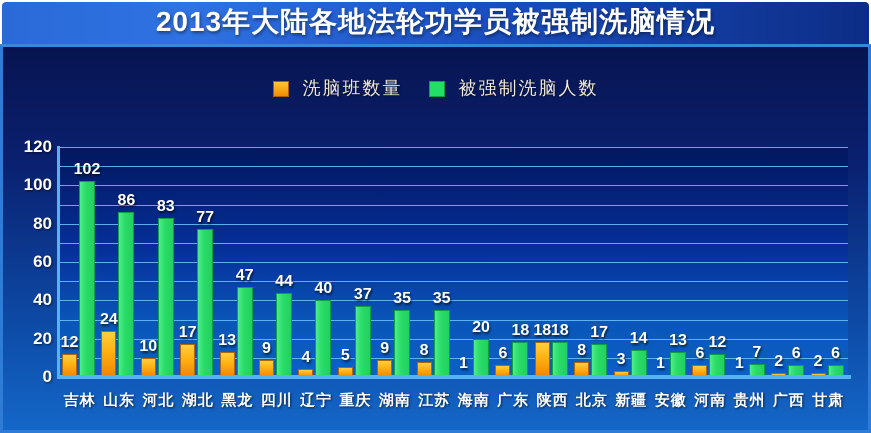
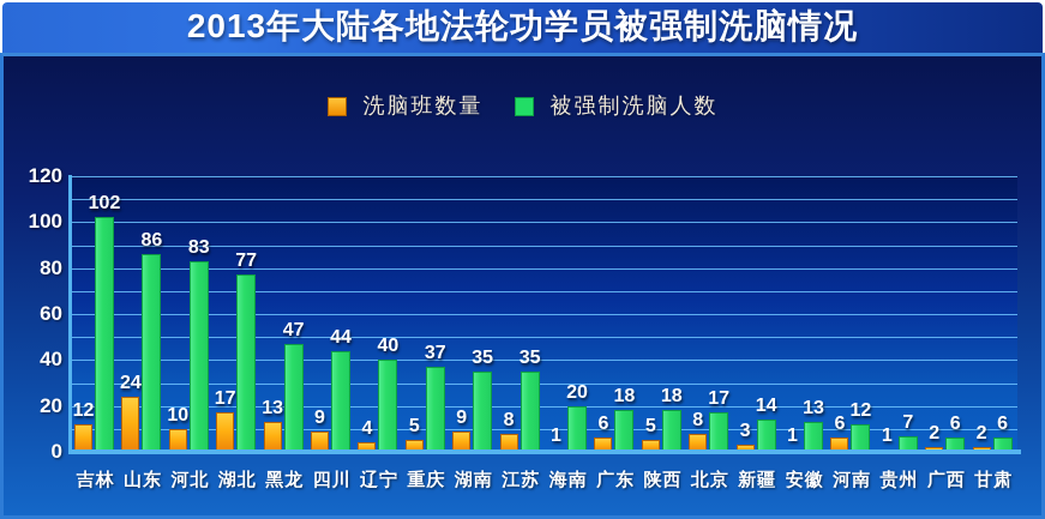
洗脑班数量/陕西: 18 -> 5
